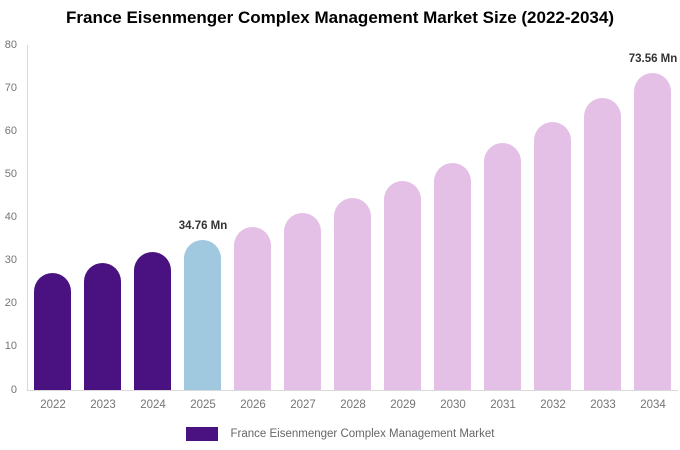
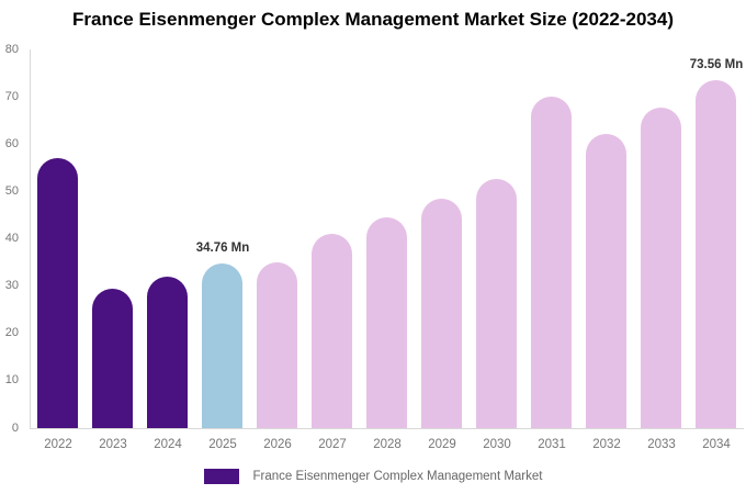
2022: 27 -> 57
2026: 38 -> 35
2031: 57 -> 70
